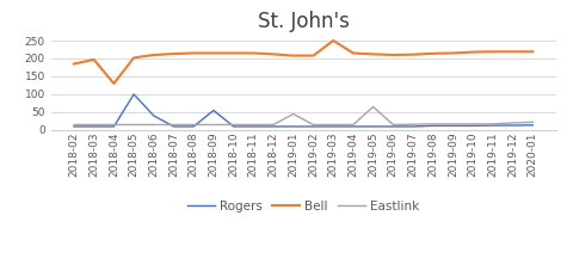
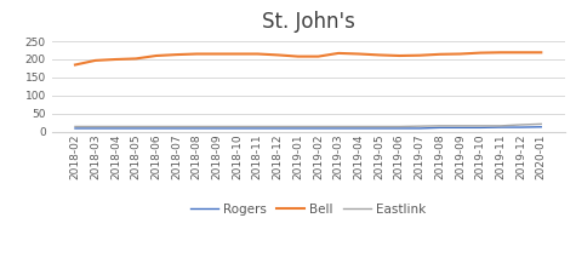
Bell/2018-04: 130 -> 200
Rogers/2018-05: 100 -> 10
Rogers/2018-06: 40 -> 10
Rogers/2018-09: 55 -> 10
Eastlink/2019-01: 45 -> 15
Bell/2019-03: 250 -> 217
Eastlink/2019-05: 65 -> 15
